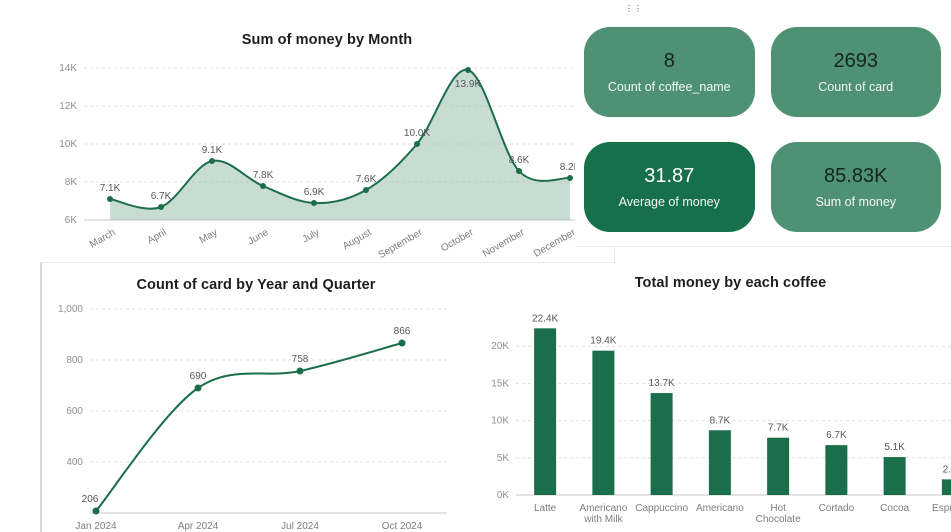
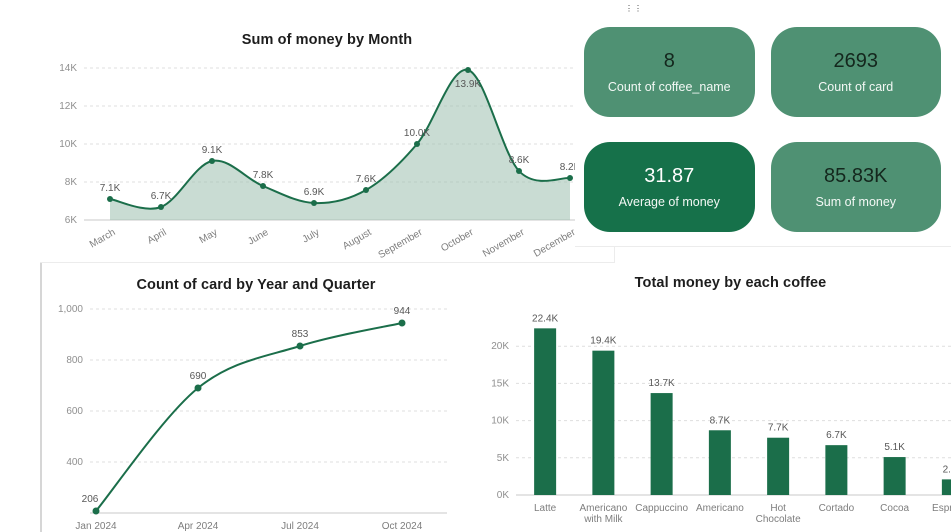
Count of card by Year and Quarter/Jul 2024: 758 -> 853
Count of card by Year and Quarter/Oct 2024: 866 -> 944
